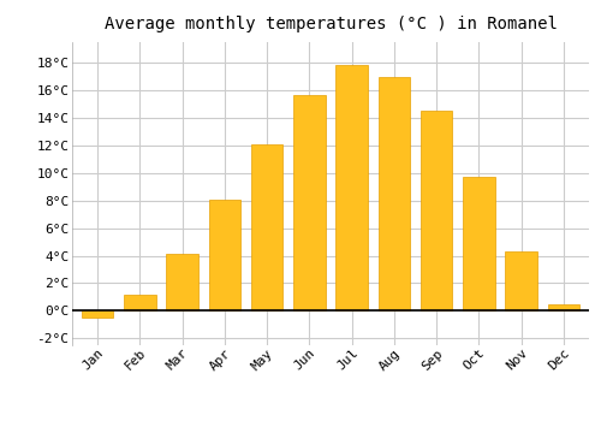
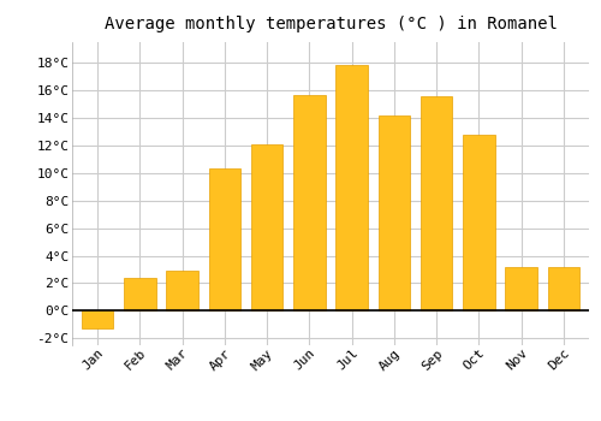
Jan: -0.5°C -> -1.3°C
Feb: 1.2°C -> 2.4°C
Mar: 4.1°C -> 2.9°C
Apr: 8.1°C -> 10.3°C
Aug: 17.0°C -> 14.2°C
Sep: 14.5°C -> 15.6°C
Oct: 9.7°C -> 12.8°C
Nov: 4.3°C -> 3.2°C
Dec: 0.5°C -> 3.2°C
